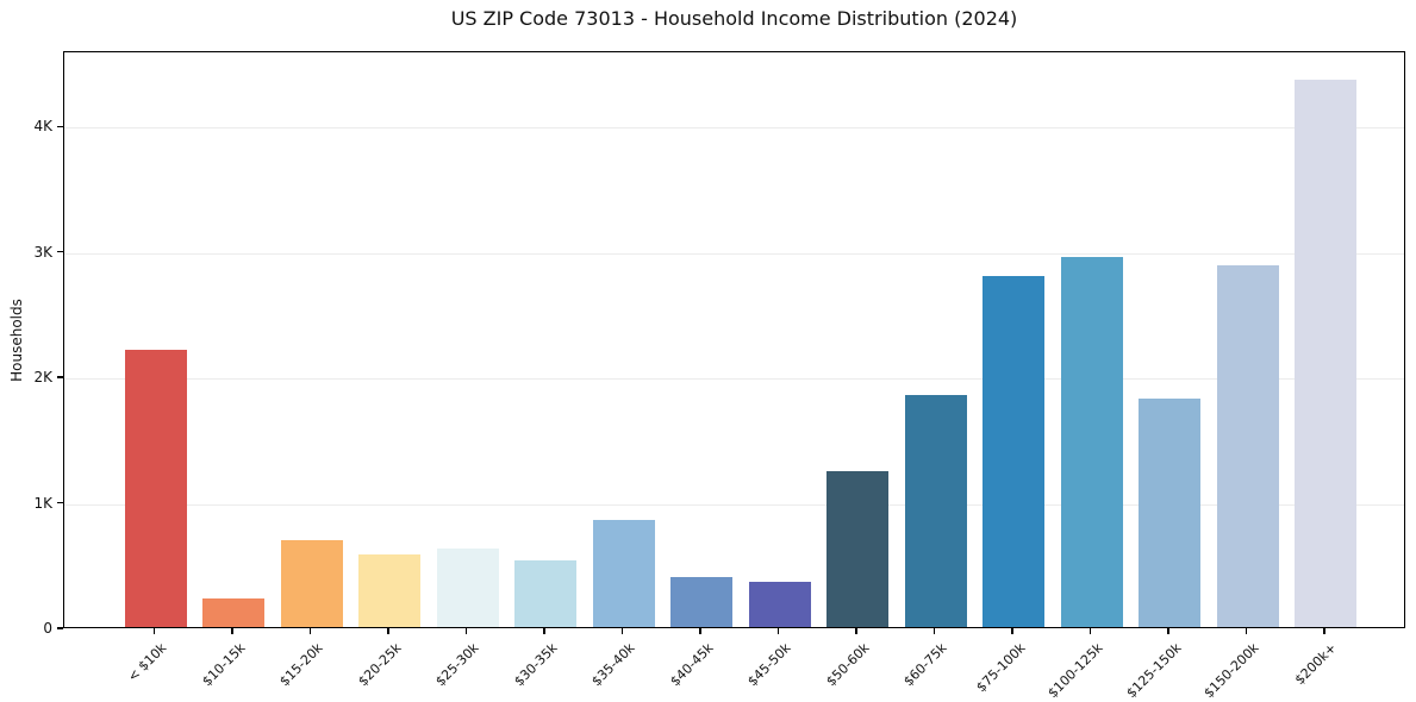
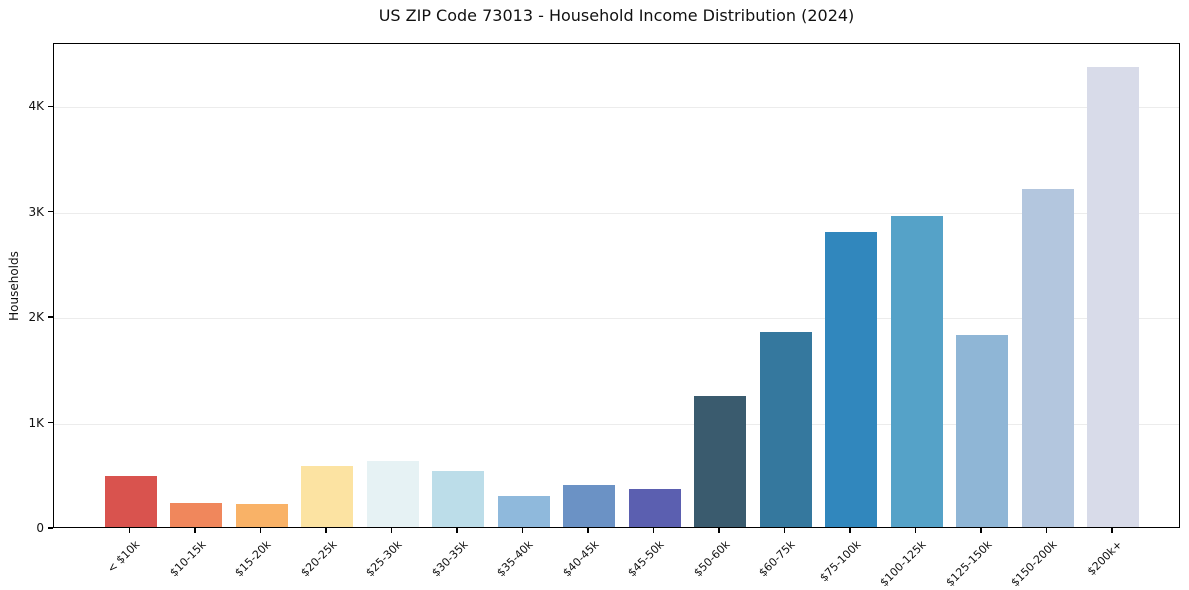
< $10k: 2.21K -> 0.48K
$15-20k: 0.69K -> 0.22K
$35-40k: 0.85K -> 0.29K
$150-200k: 2.88K -> 3.21K
